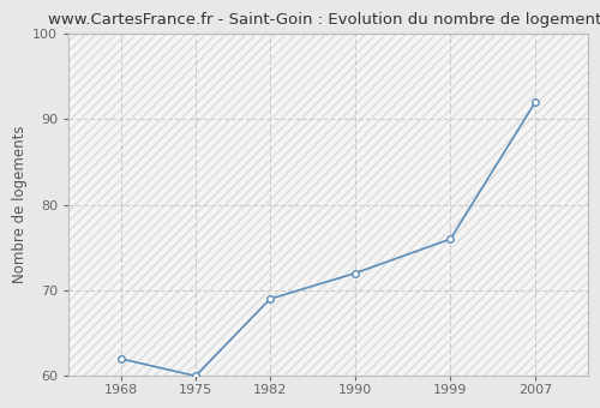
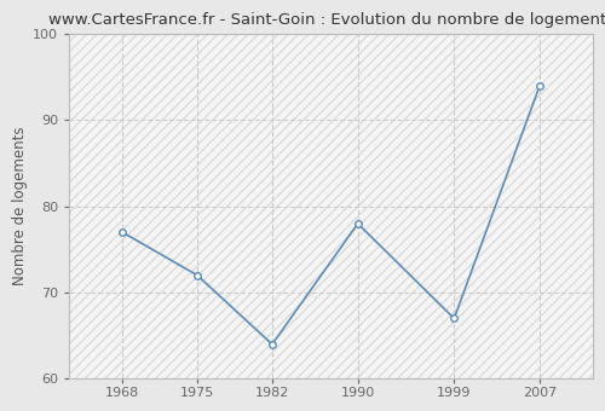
1968: 62 -> 77
1975: 60 -> 72
1982: 69 -> 64
1990: 72 -> 78
1999: 76 -> 67
2007: 92 -> 94
